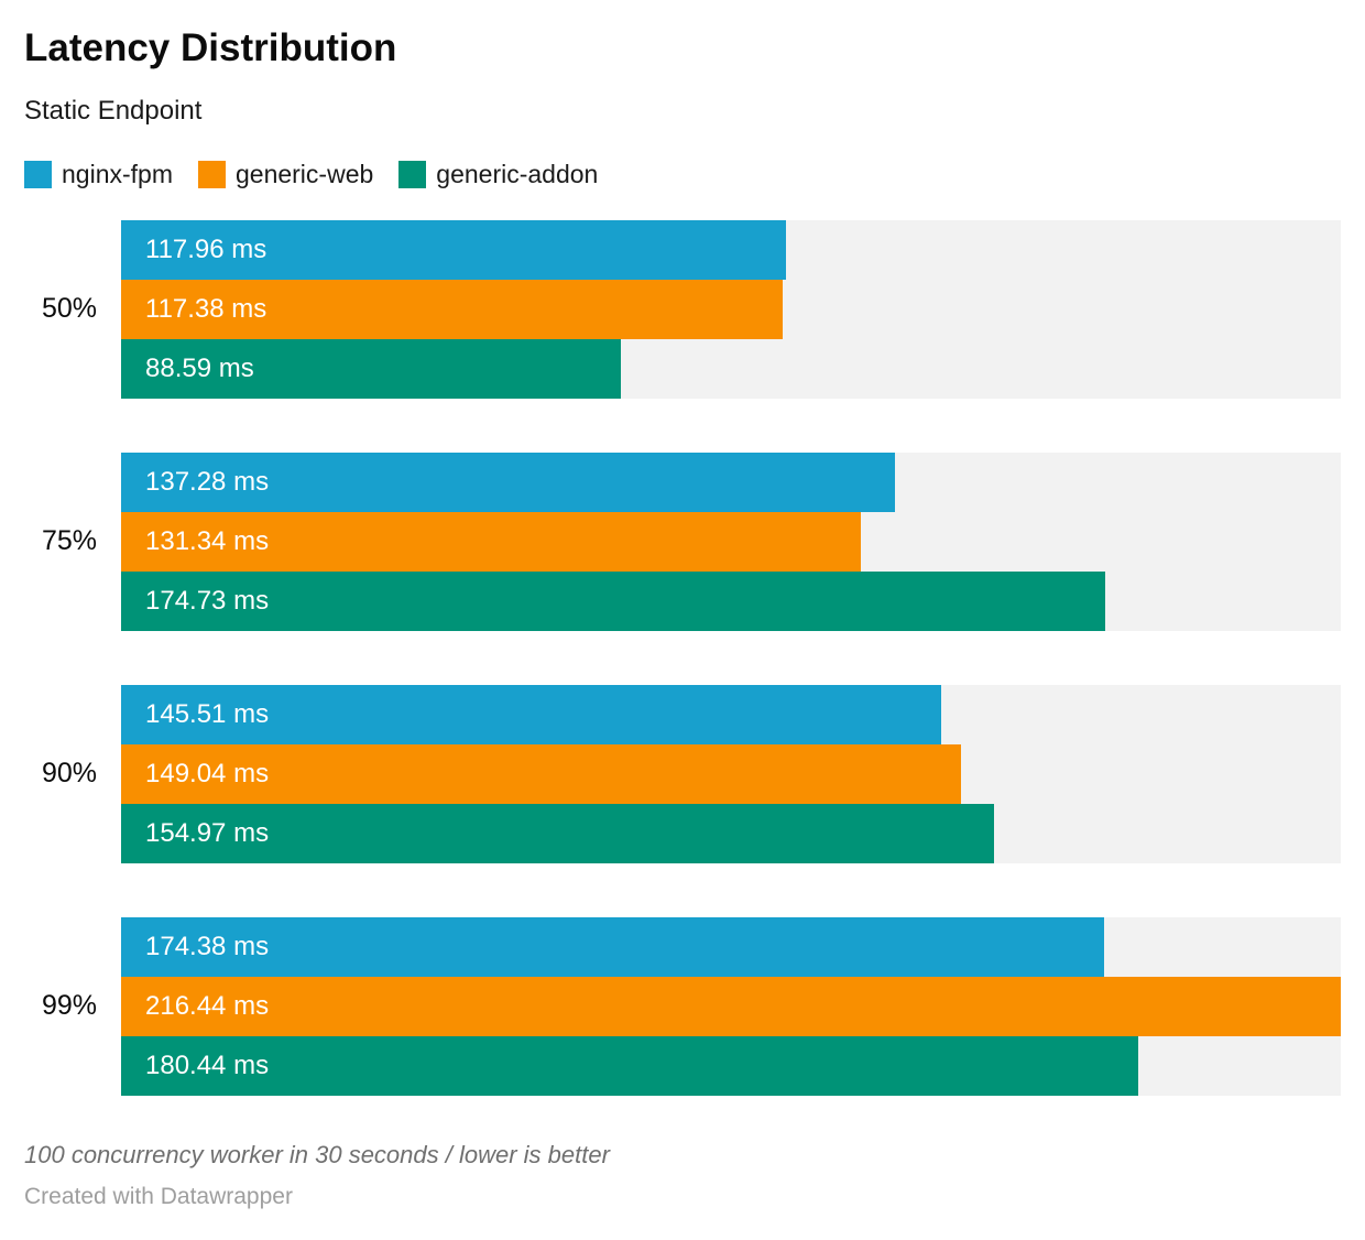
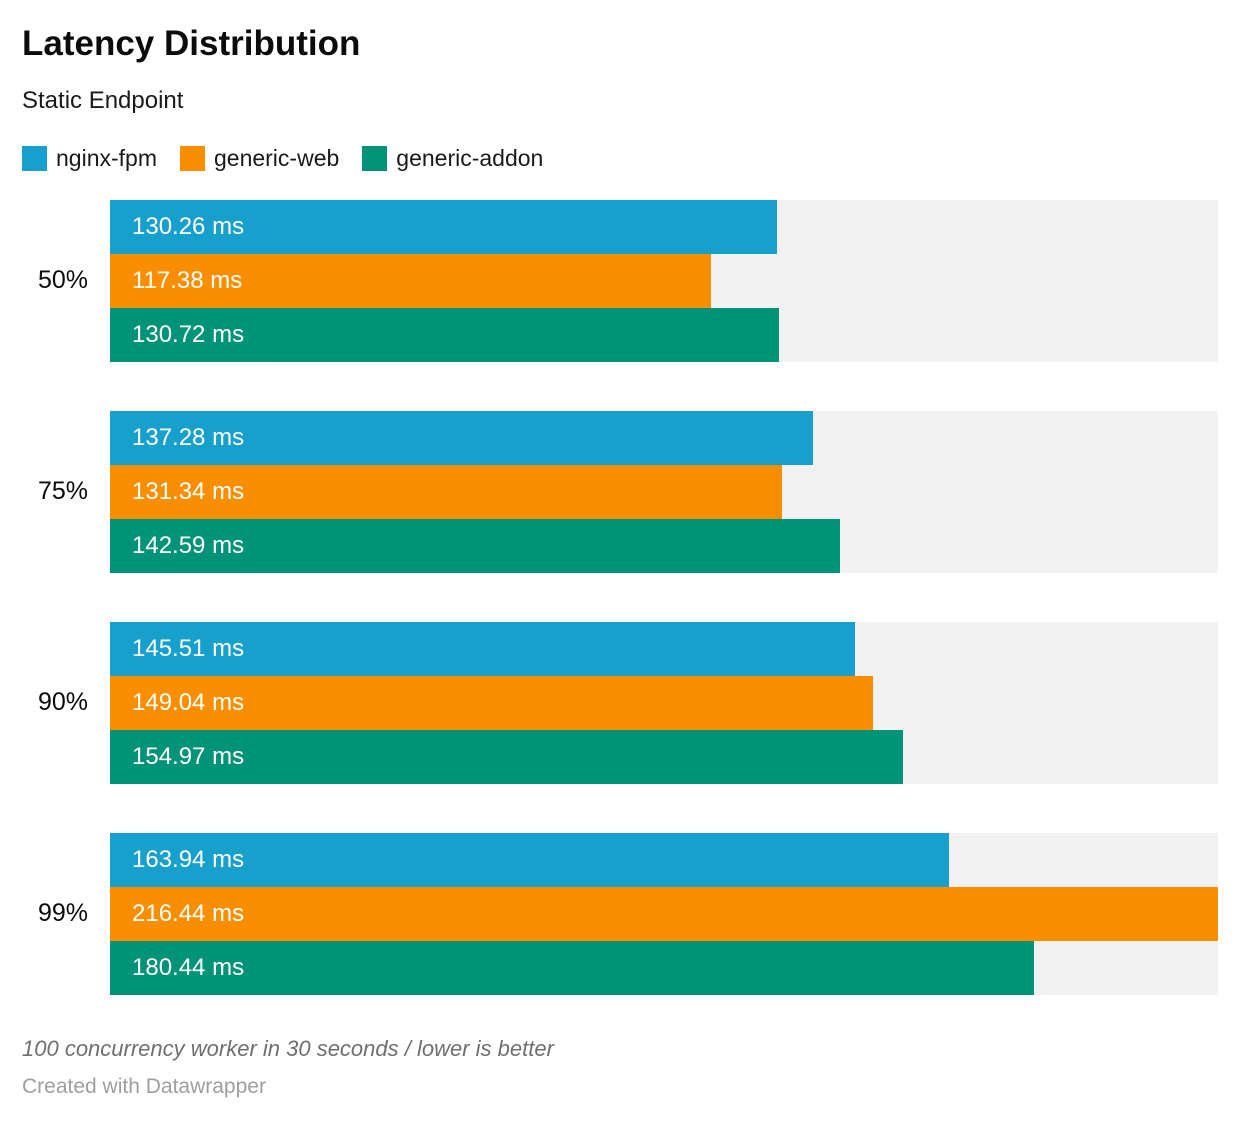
nginx-fpm/50%: 117.96 -> 130.26
generic-addon/50%: 88.59 -> 130.72
generic-addon/75%: 174.73 -> 142.59
nginx-fpm/99%: 174.38 -> 163.94
